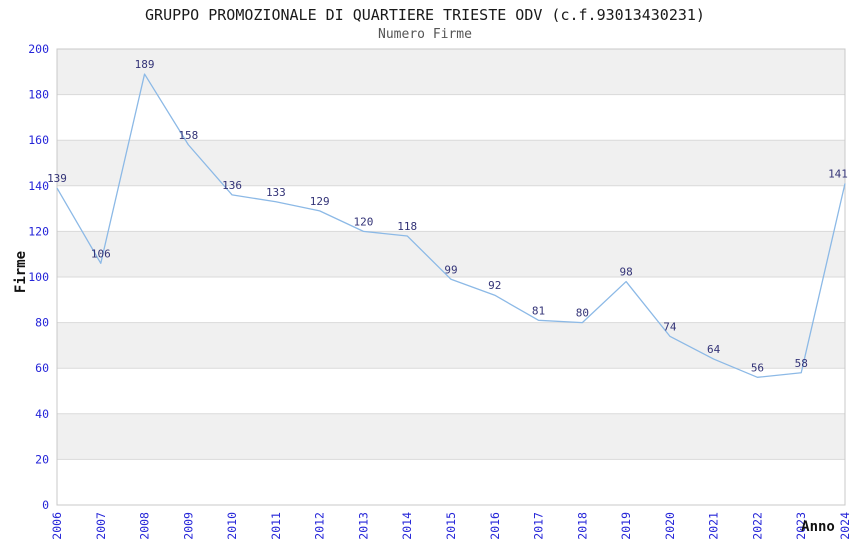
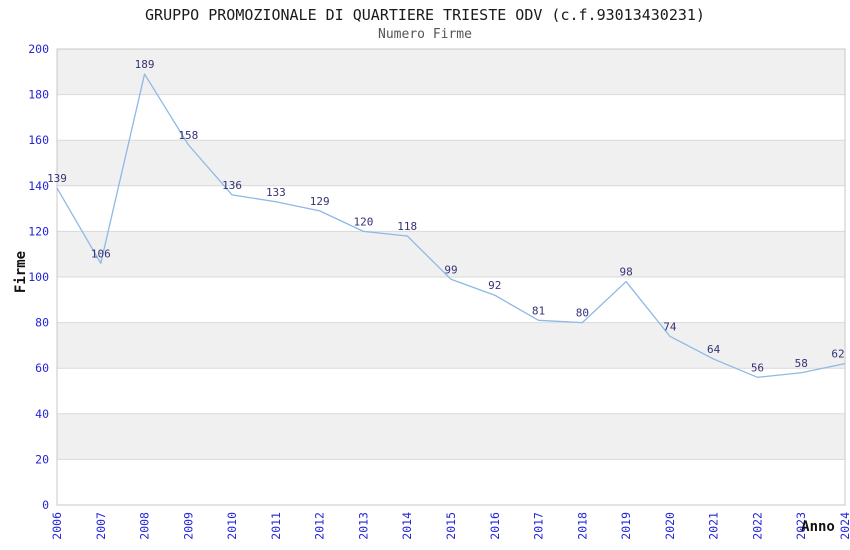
2024: 141 -> 62
